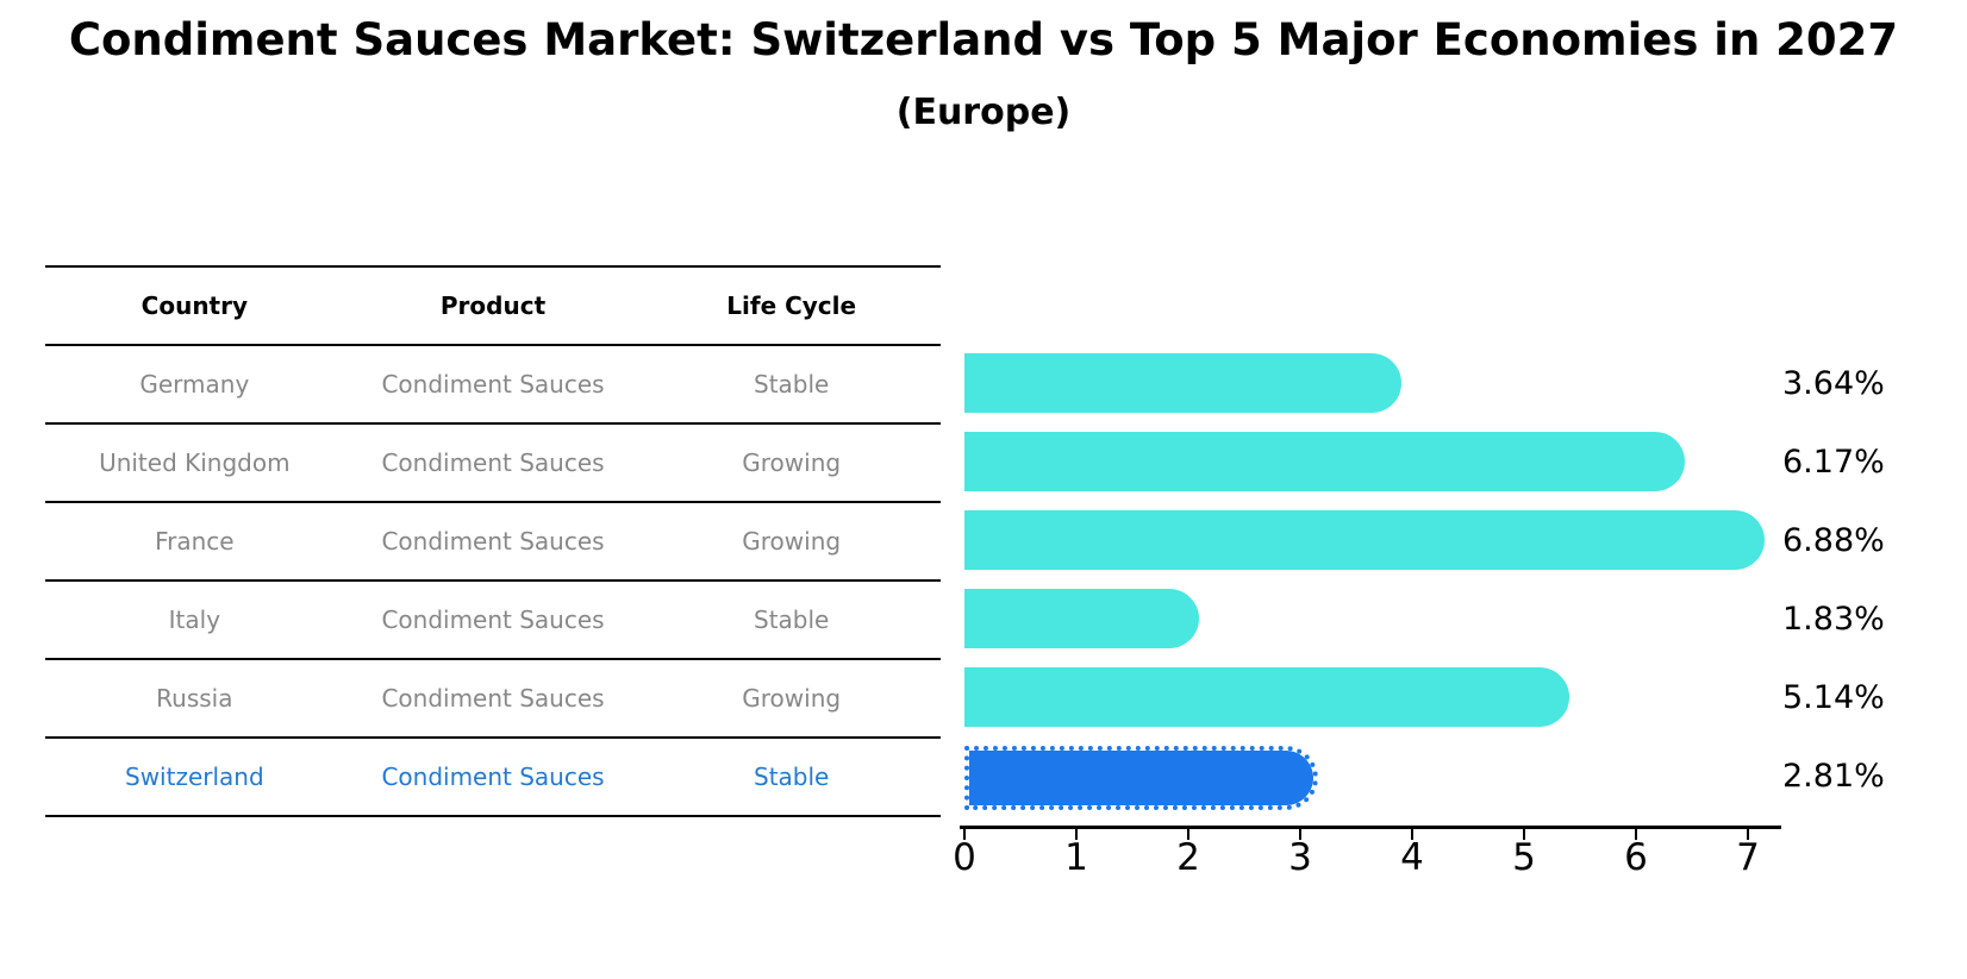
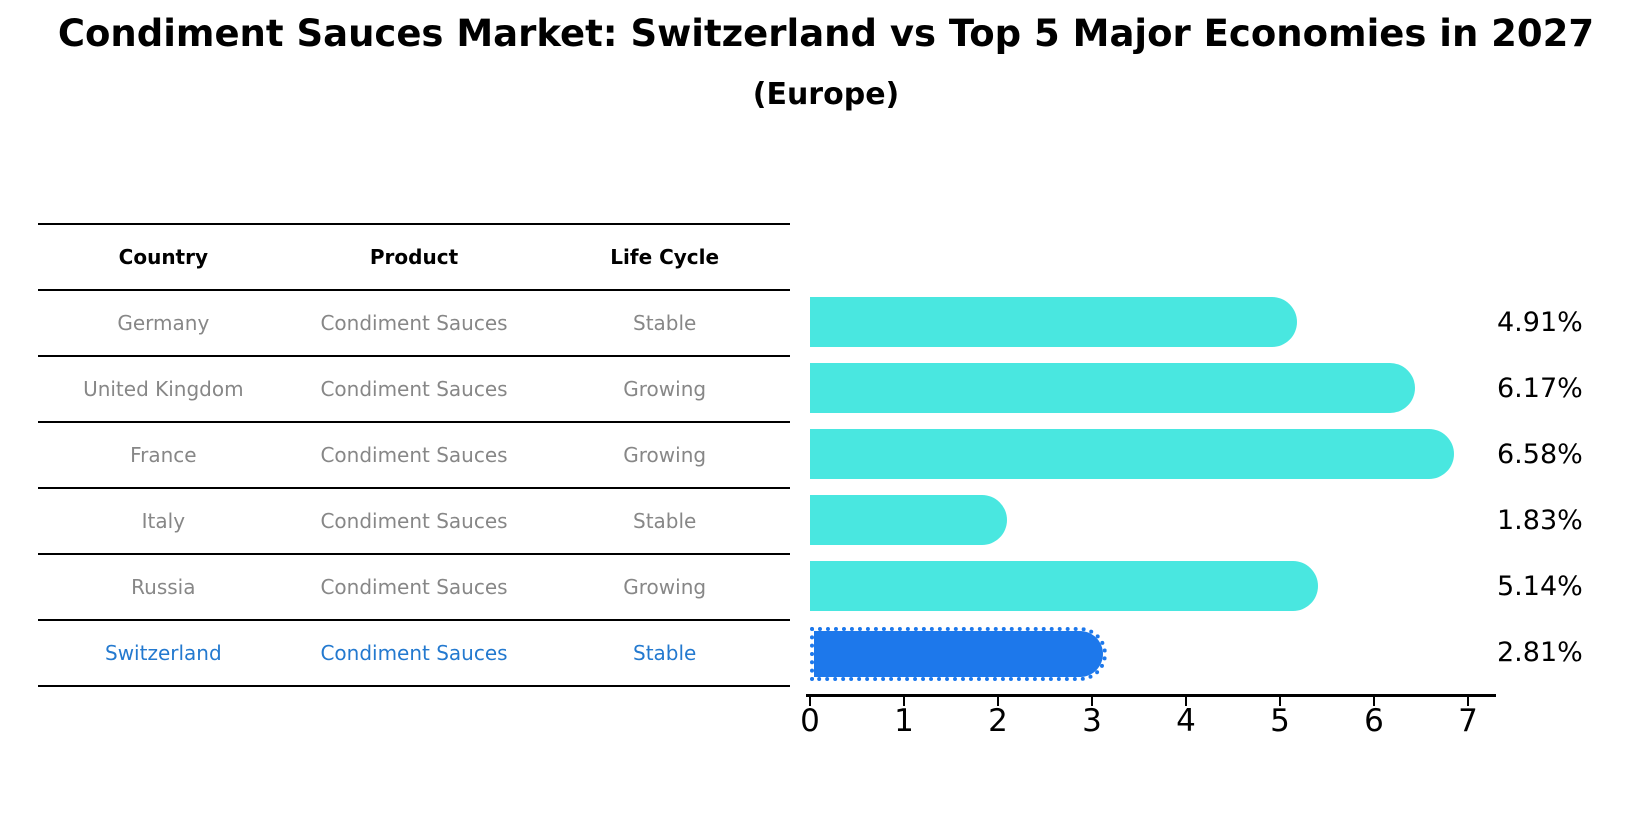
Germany: 3.64% -> 4.91%
France: 6.88% -> 6.58%
